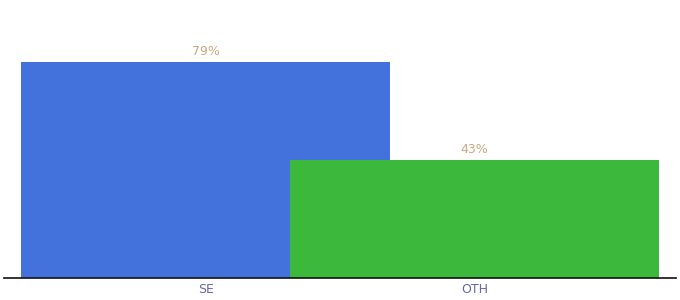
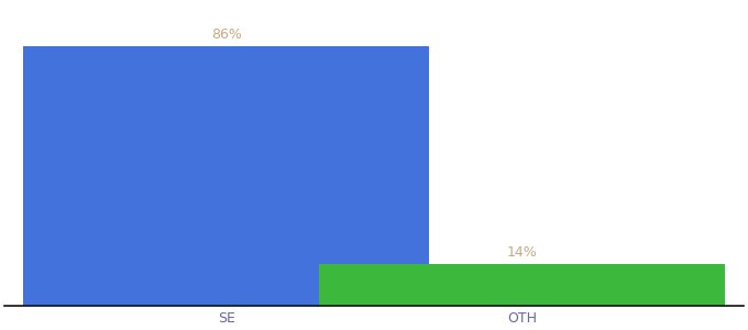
SE: 79% -> 86%
OTH: 43% -> 14%
